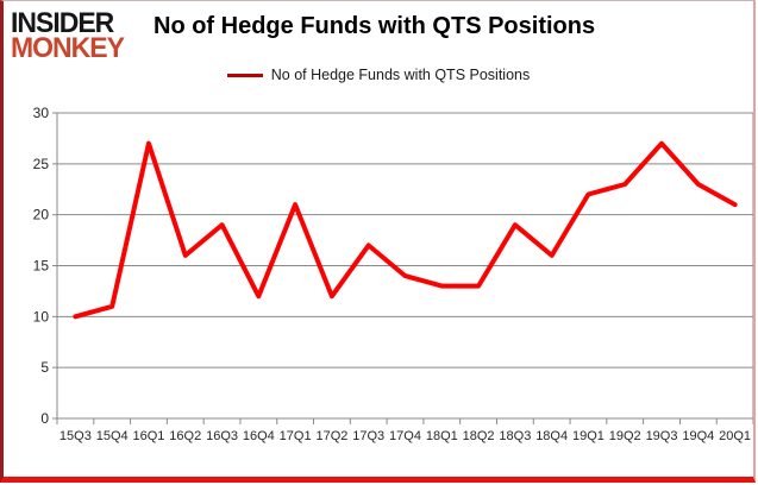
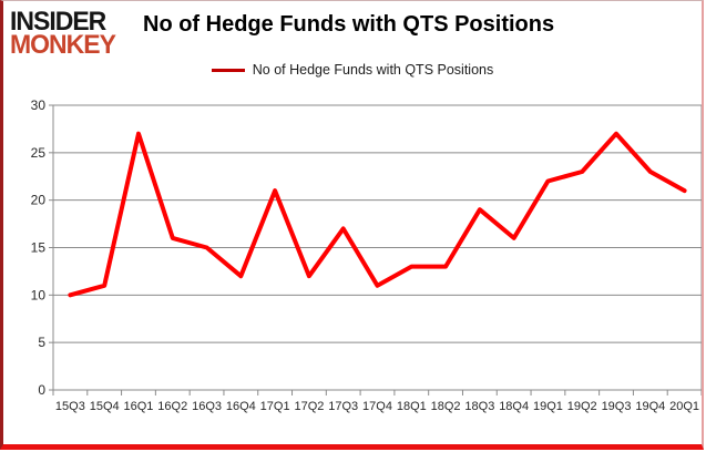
16Q3: 19 -> 15
17Q4: 14 -> 11
